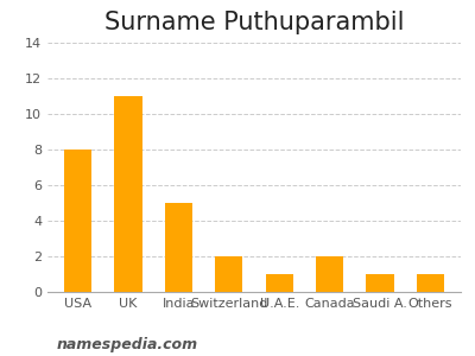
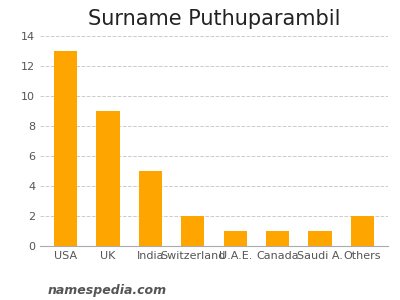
USA: 8 -> 13
UK: 11 -> 9
Canada: 2 -> 1
Others: 1 -> 2
